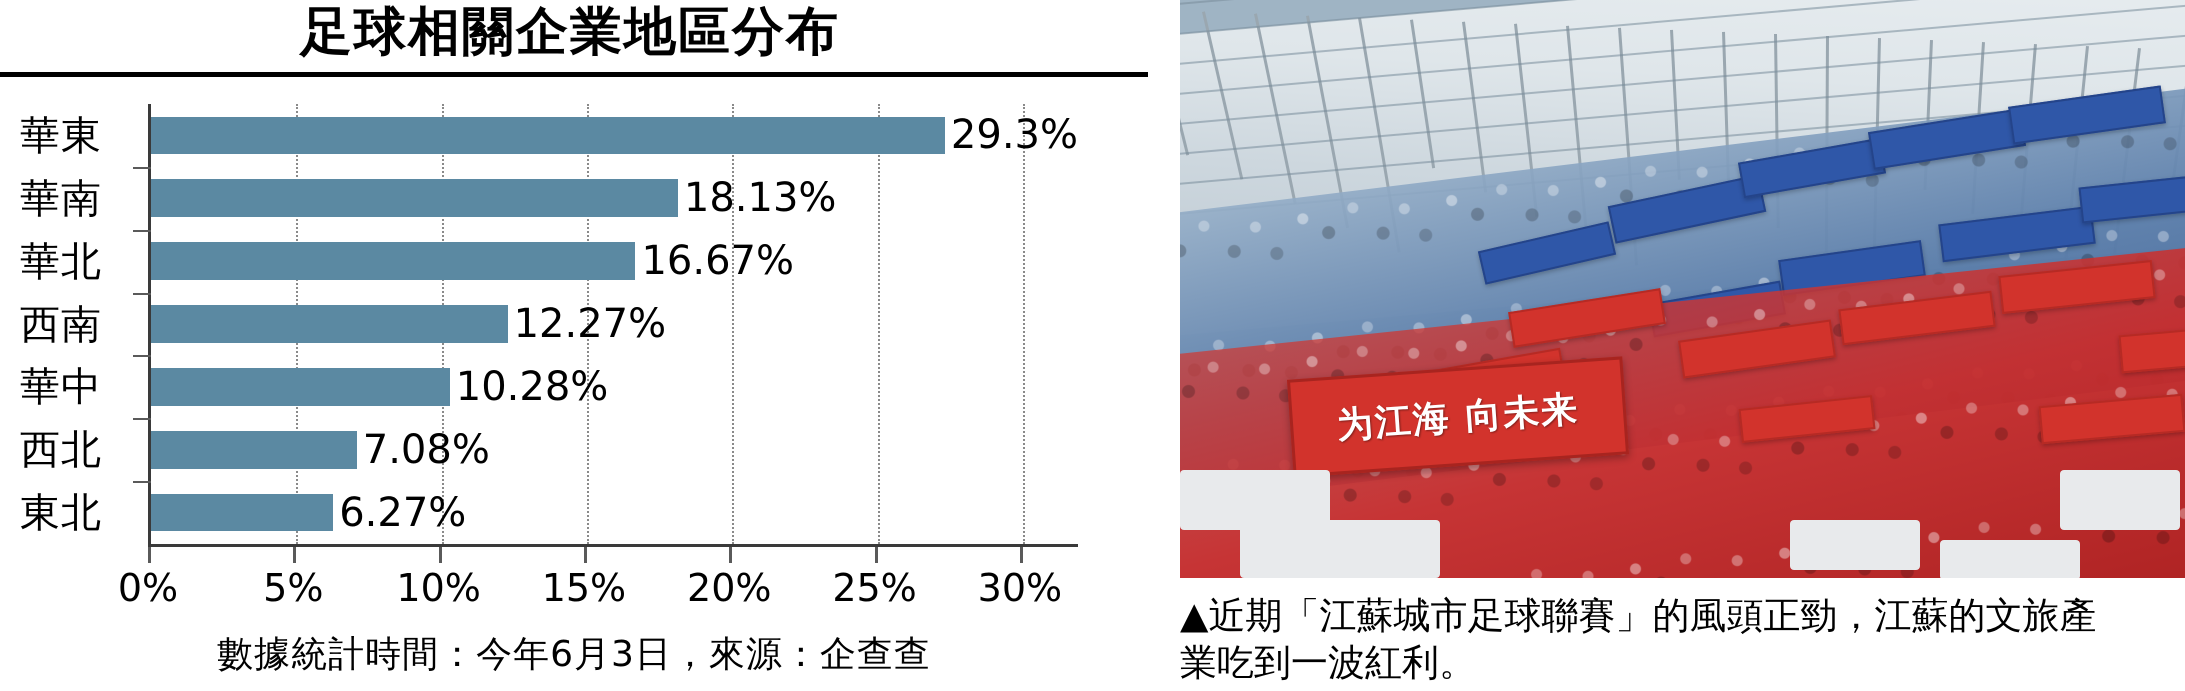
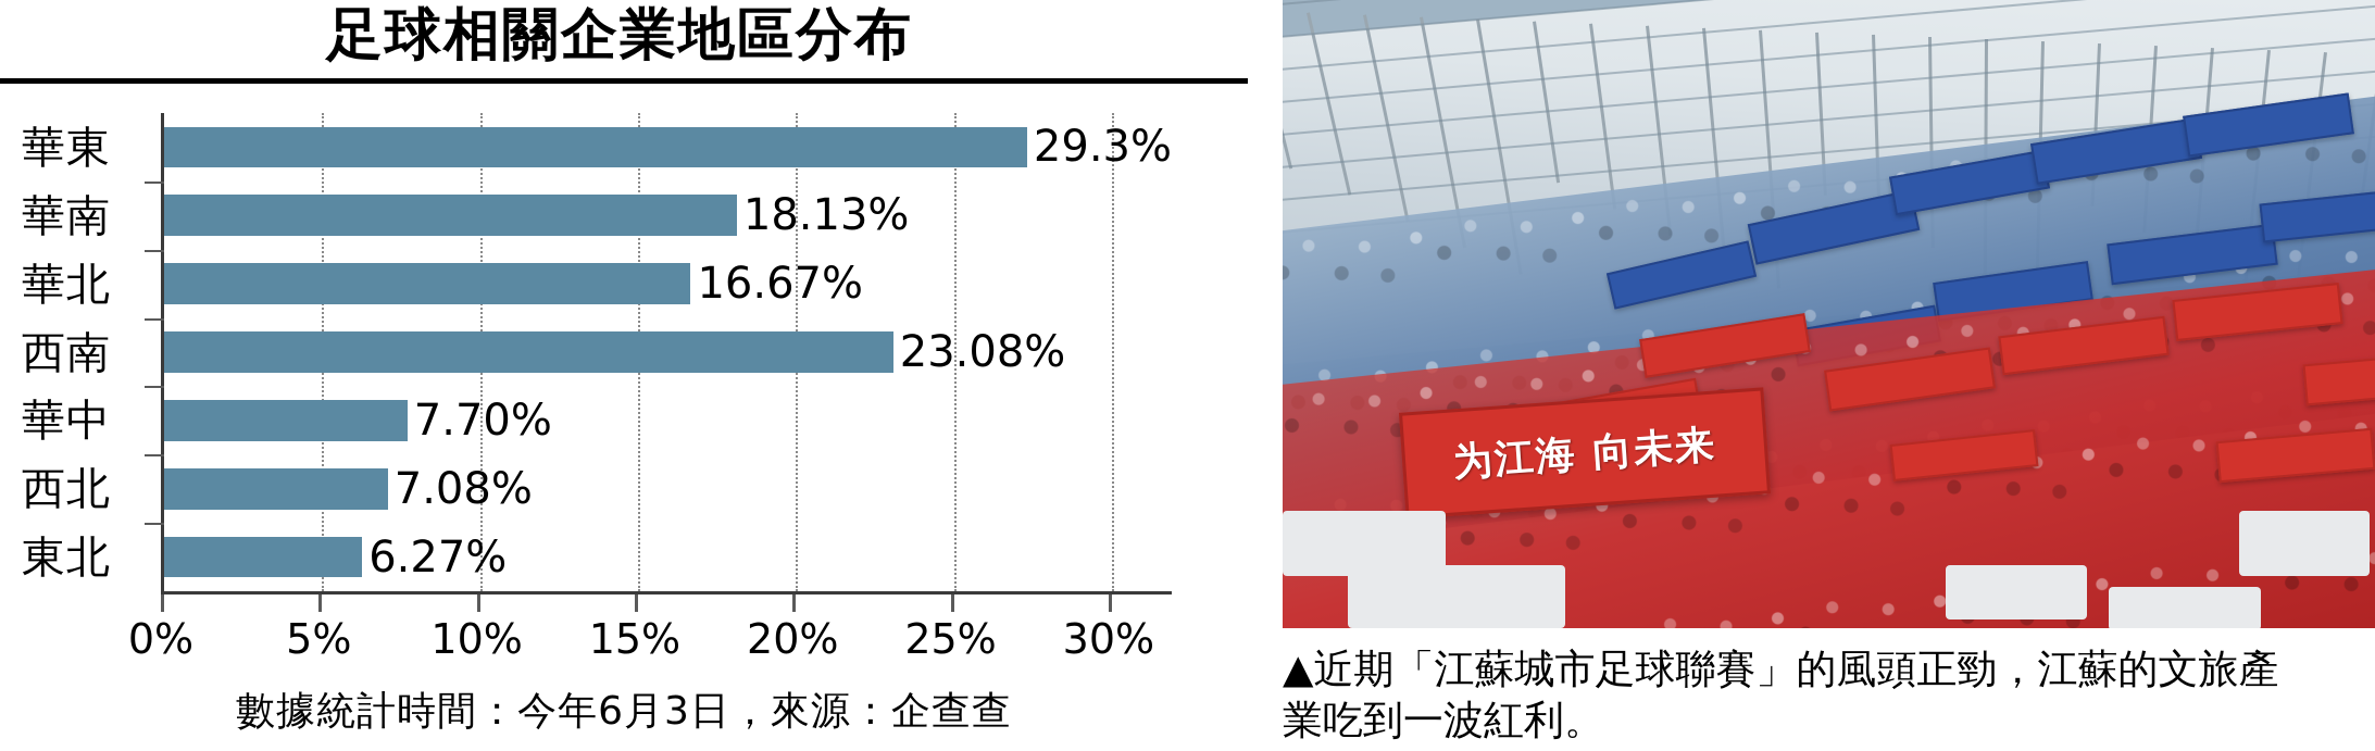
西南: 12.27% -> 23.08%
華中: 10.28% -> 7.70%
